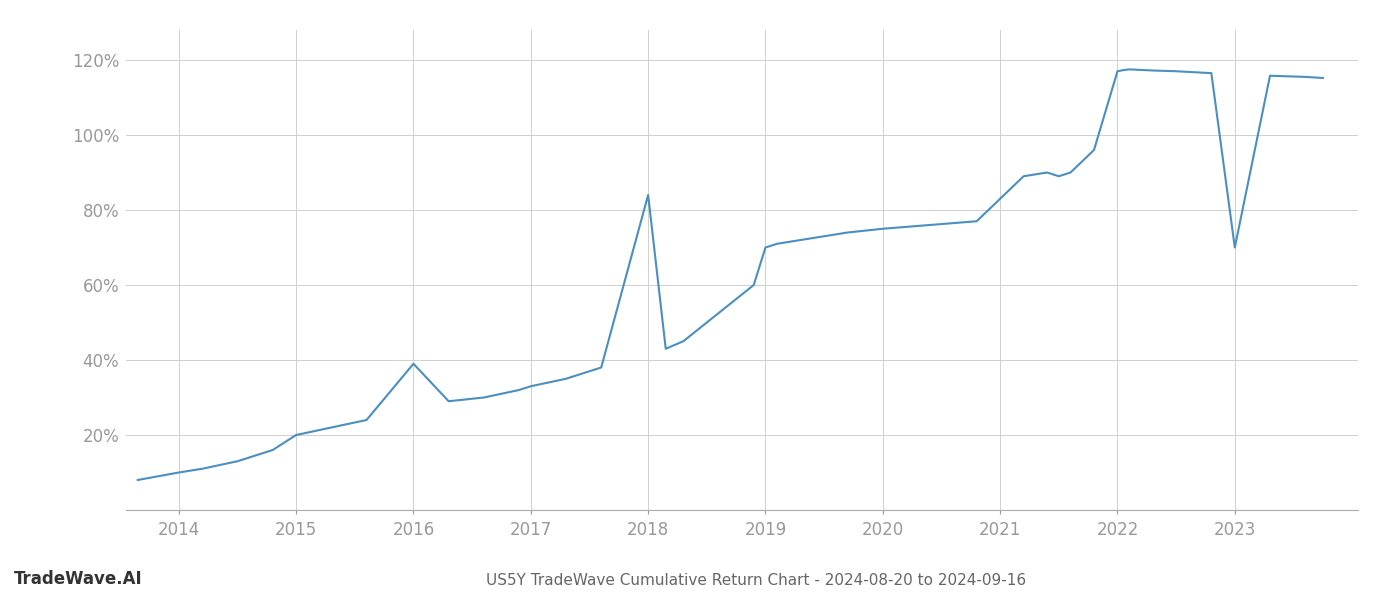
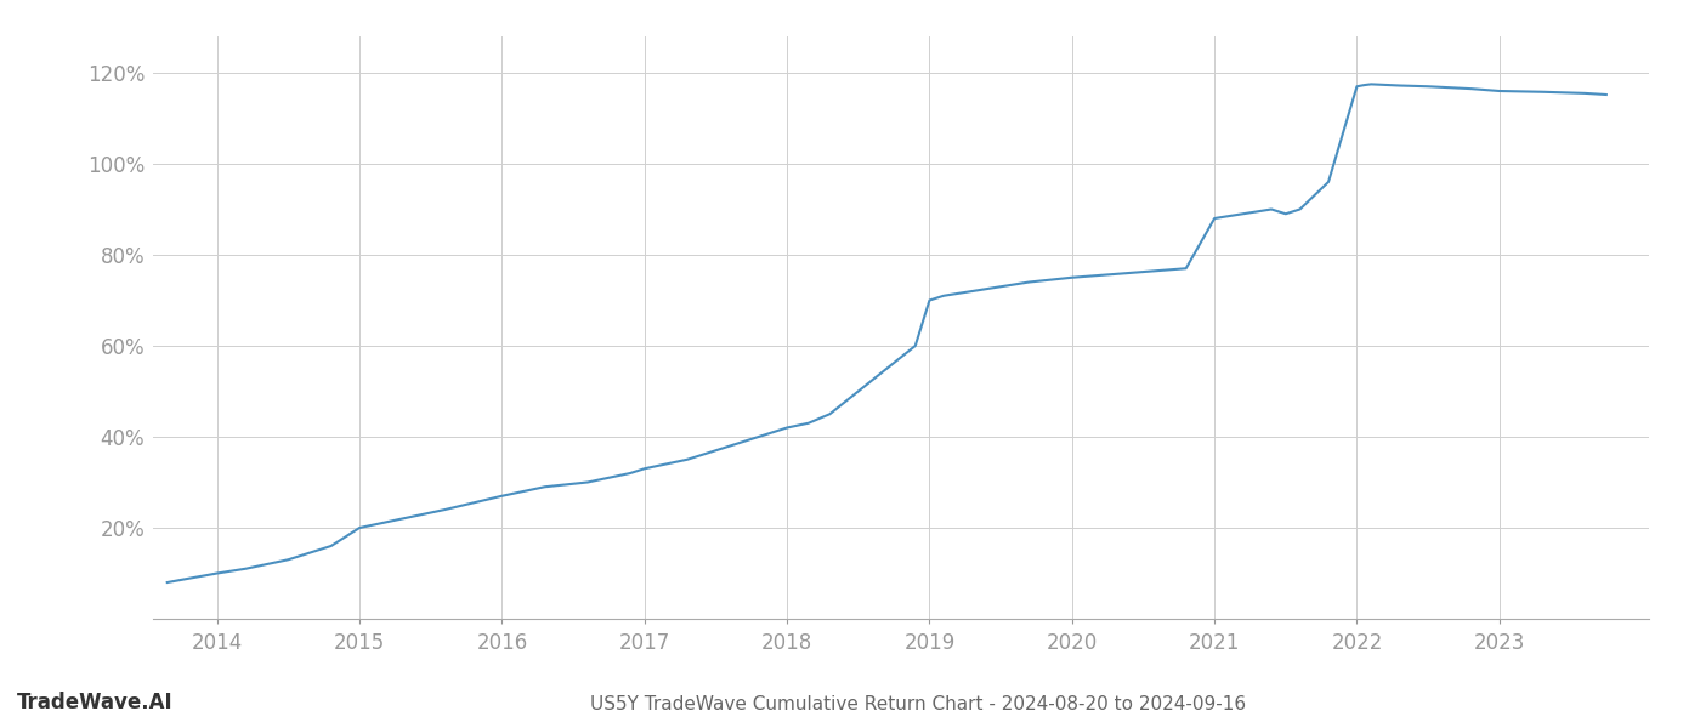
2016: 39.0% -> 27.0%
2018: 84.0% -> 42.0%
2021: 83.0% -> 88.0%
2023: 70.0% -> 116.0%
